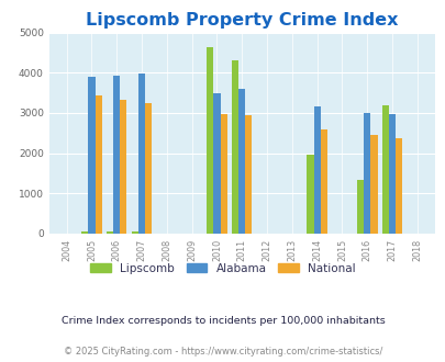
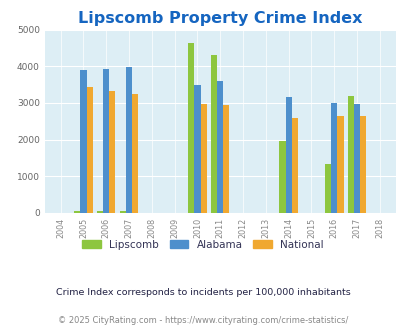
National/2016: 2460 -> 2650
National/2017: 2360 -> 2650
